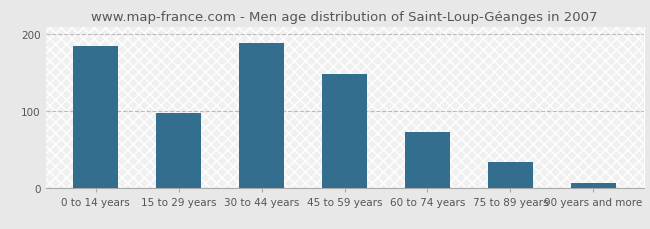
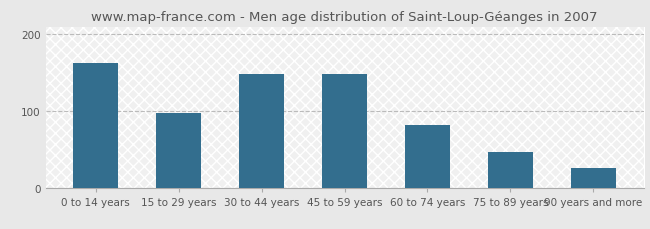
0 to 14 years: 185 -> 162
30 to 44 years: 188 -> 148
60 to 74 years: 73 -> 82
75 to 89 years: 33 -> 46
90 years and more: 6 -> 26
